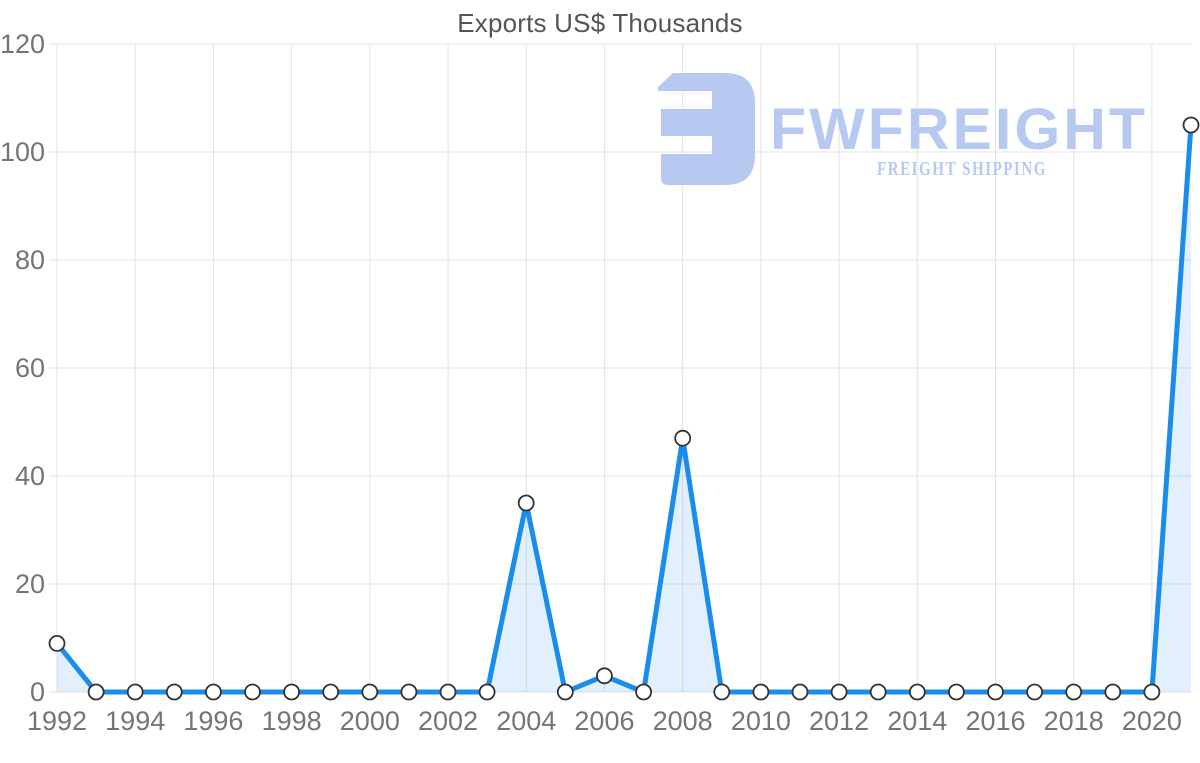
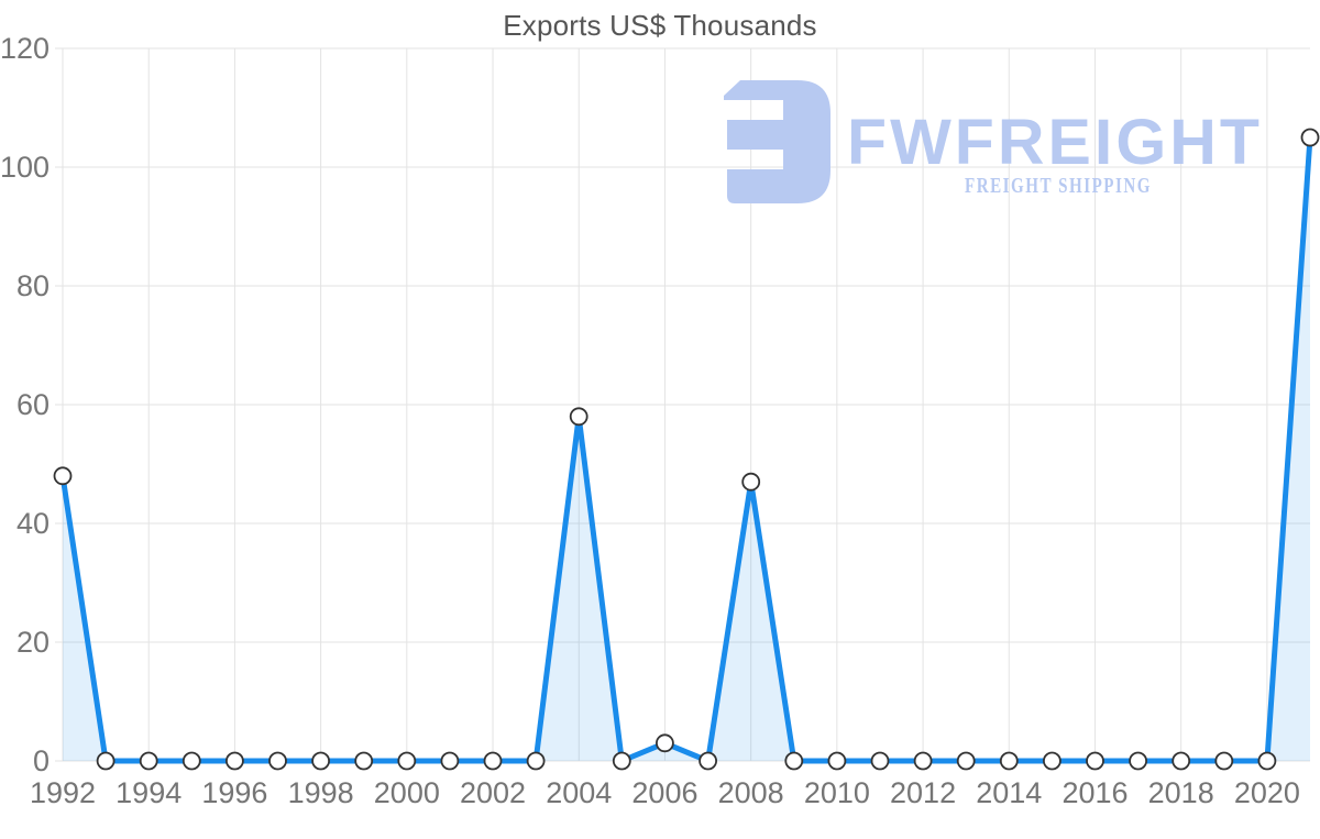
1992: 9 -> 48
2004: 35 -> 58
